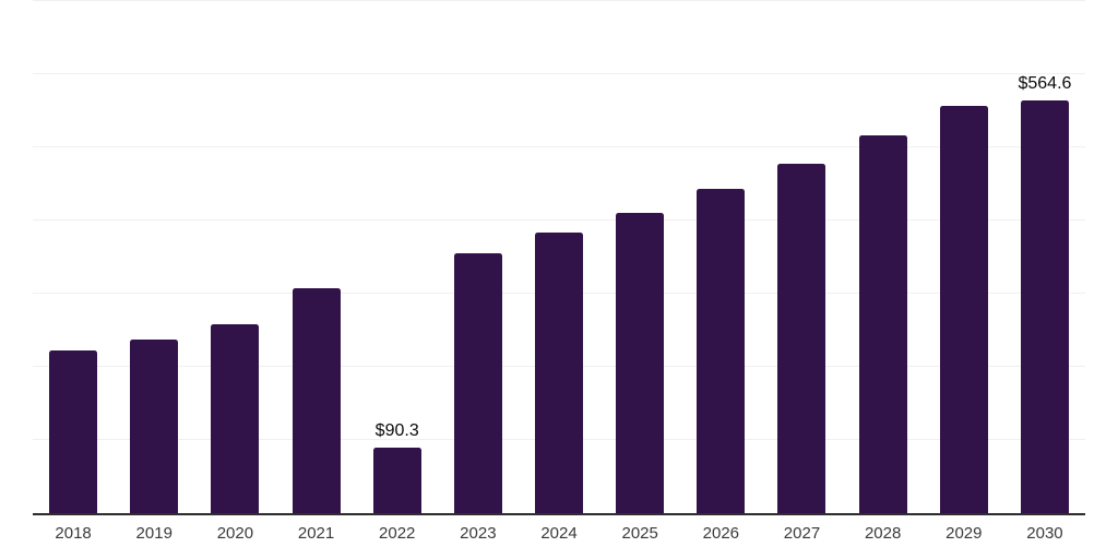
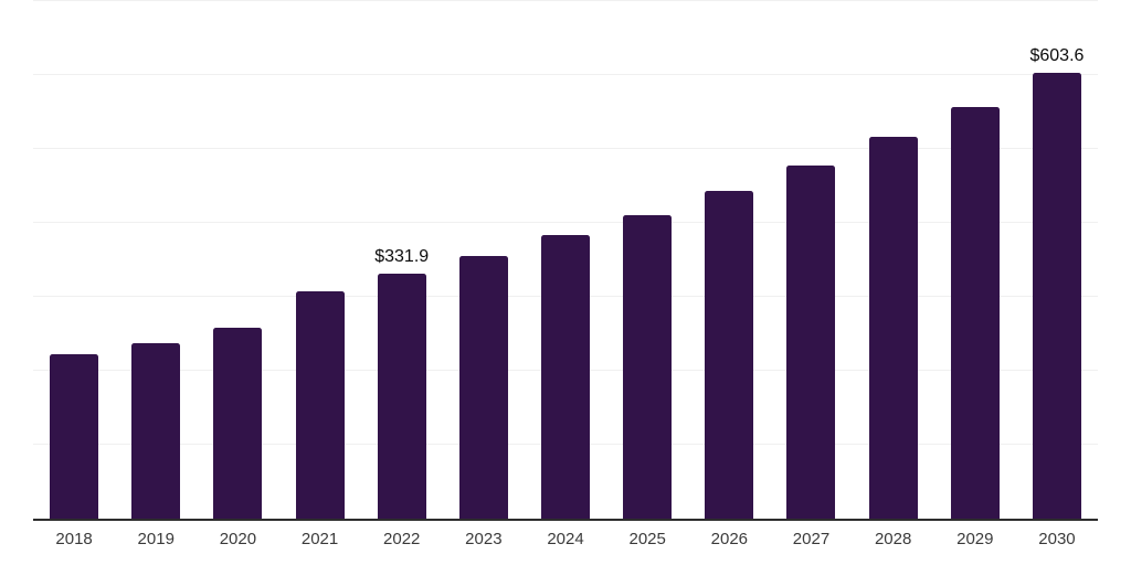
2022: $90.3 -> $331.9
2030: $564.6 -> $603.6
